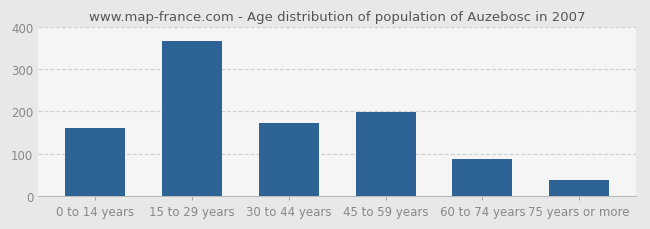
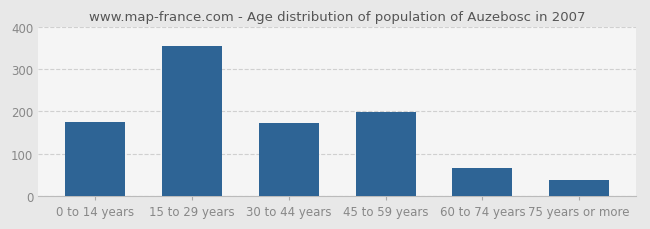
0 to 14 years: 160 -> 175
15 to 29 years: 368 -> 355
60 to 74 years: 87 -> 65
